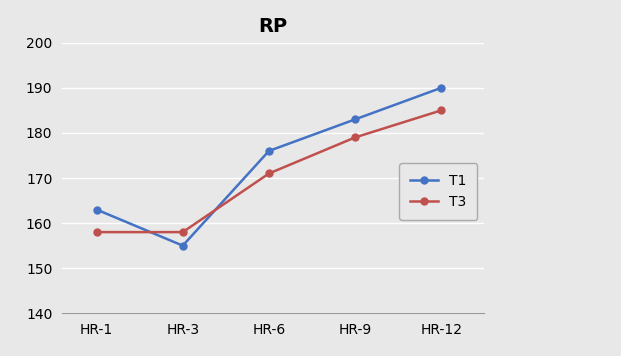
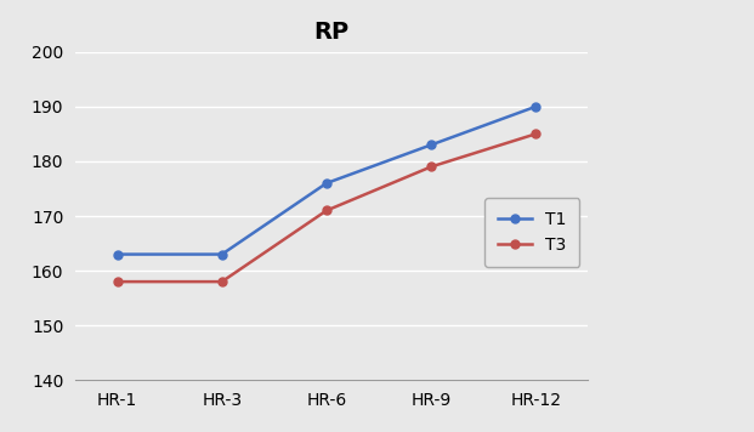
T1/HR-3: 155 -> 163
